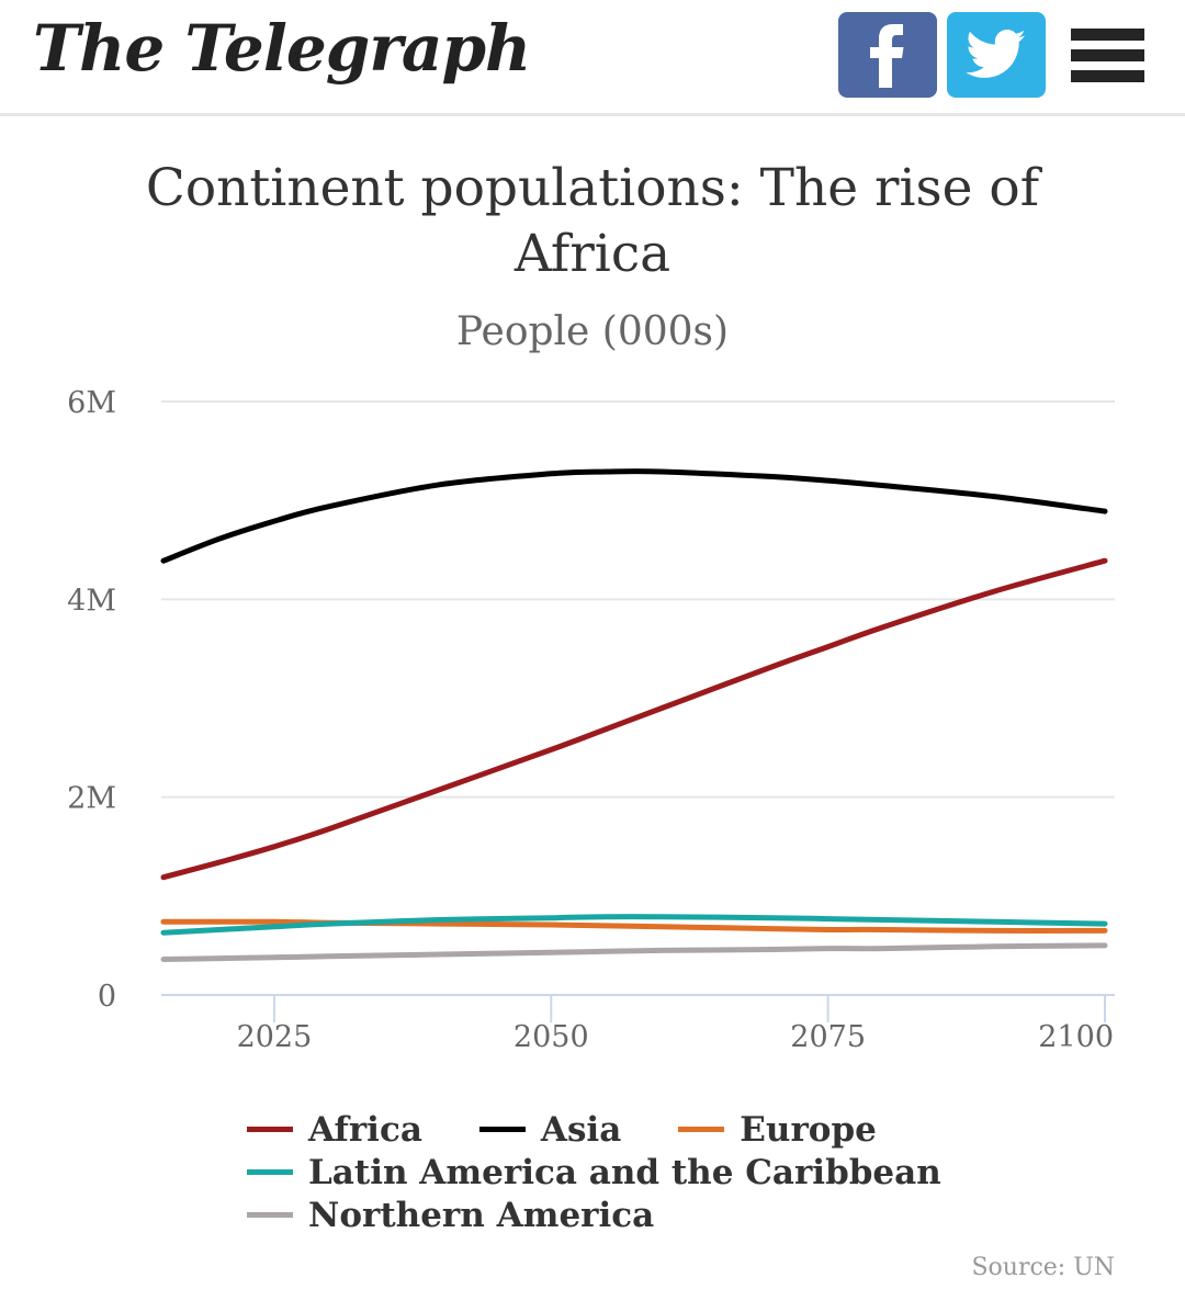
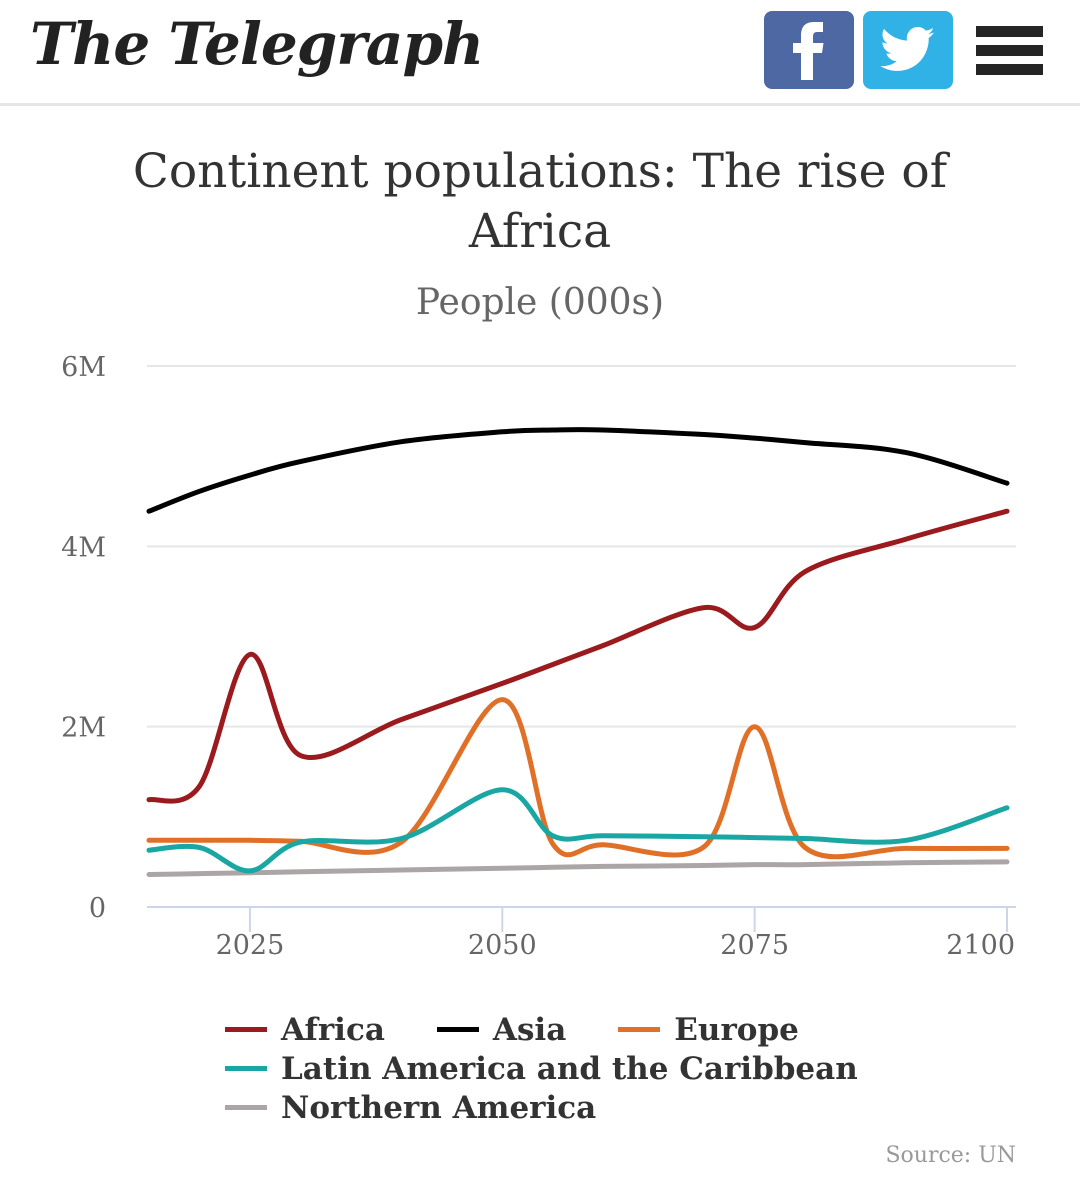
Africa/2025: 1.5M -> 2.8M
Latin America and the Caribbean/2025: 0.7M -> 0.4M
Europe/2050: 0.7M -> 2.3M
Latin America and the Caribbean/2050: 0.8M -> 1.3M
Africa/2075: 3.5M -> 3.1M
Europe/2075: 0.7M -> 2.0M
Asia/2100: 4.9M -> 4.7M
Latin America and the Caribbean/2100: 0.7M -> 1.1M
